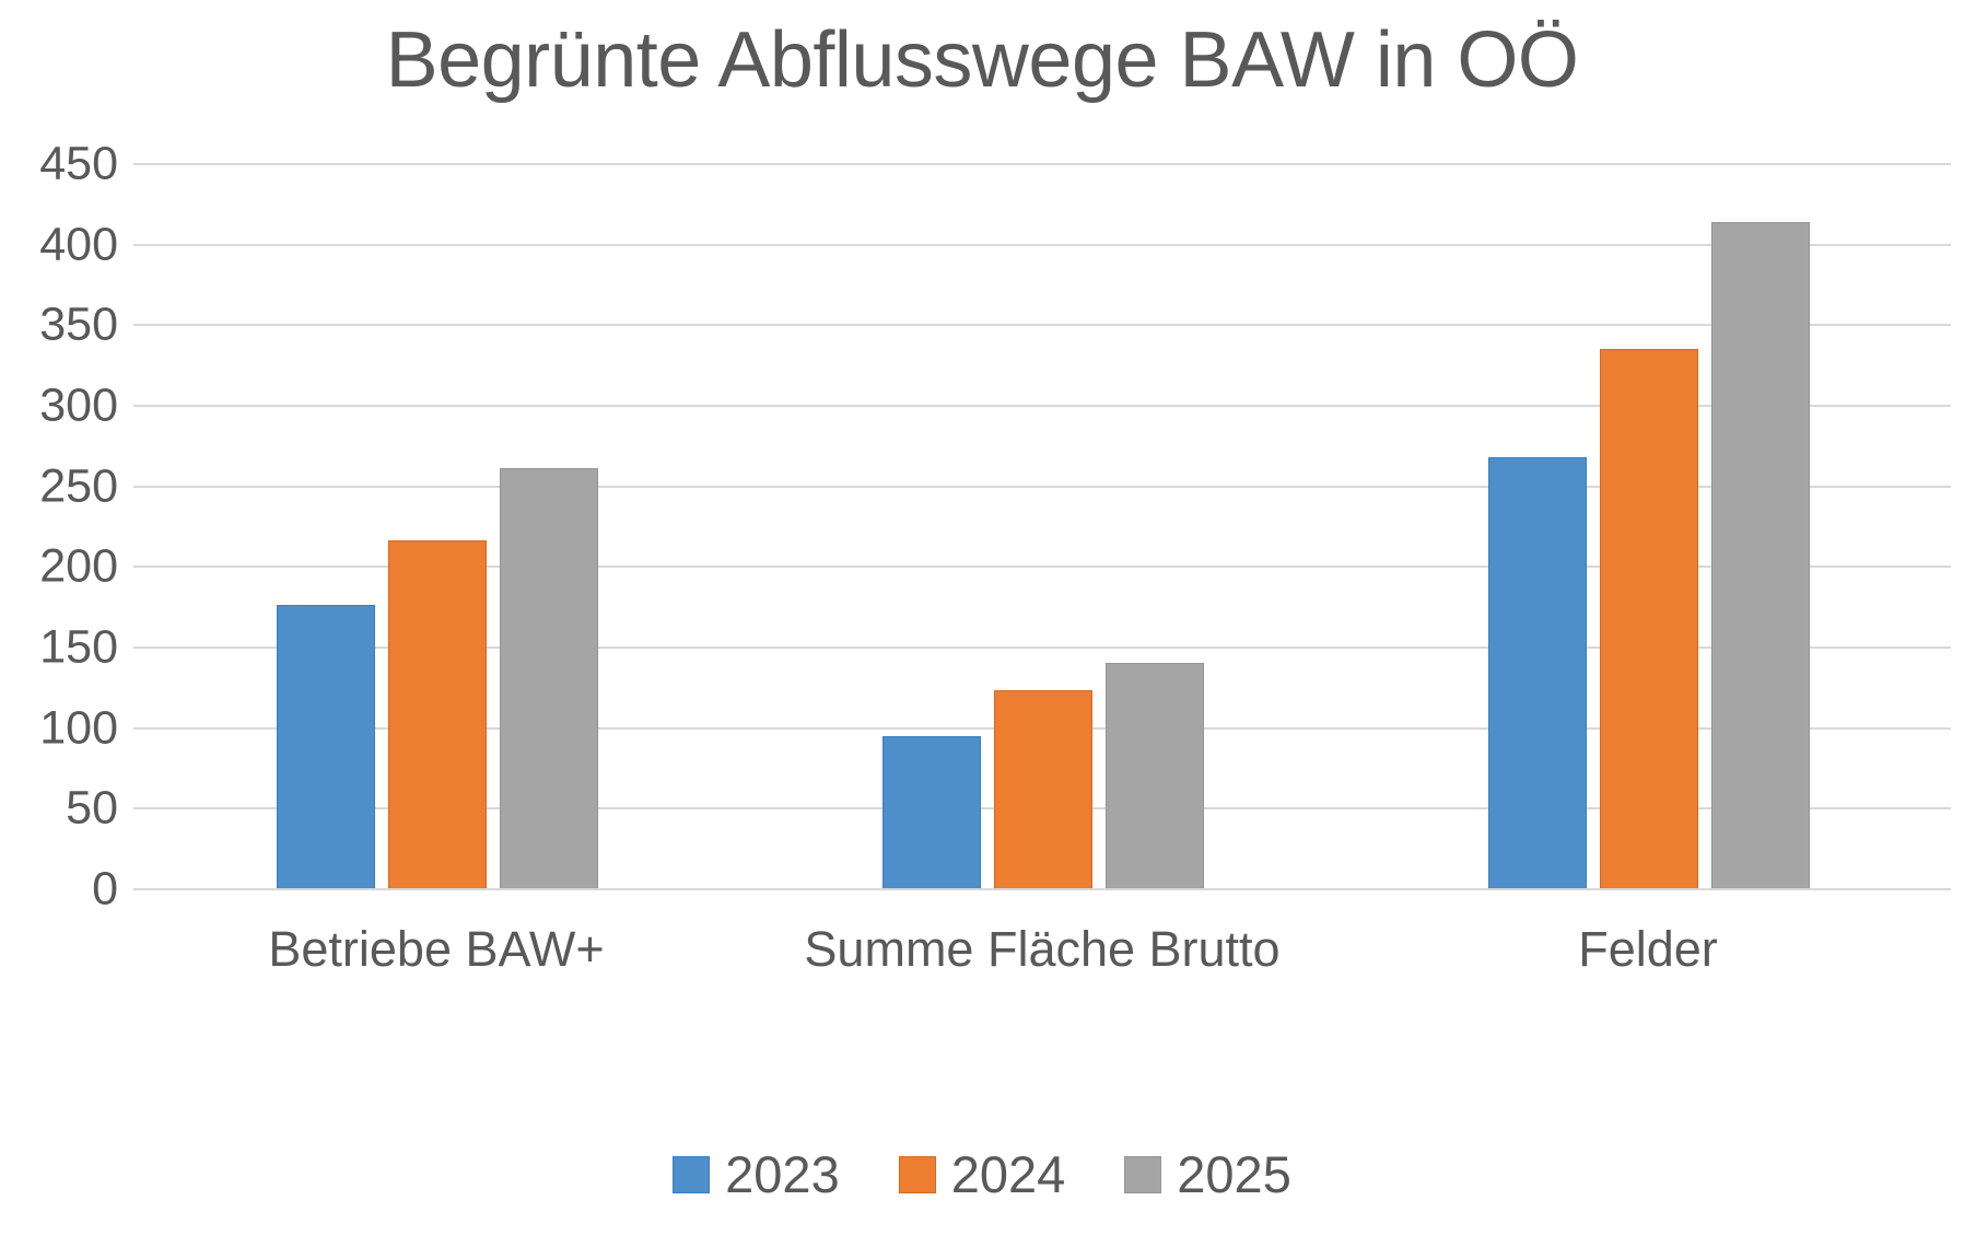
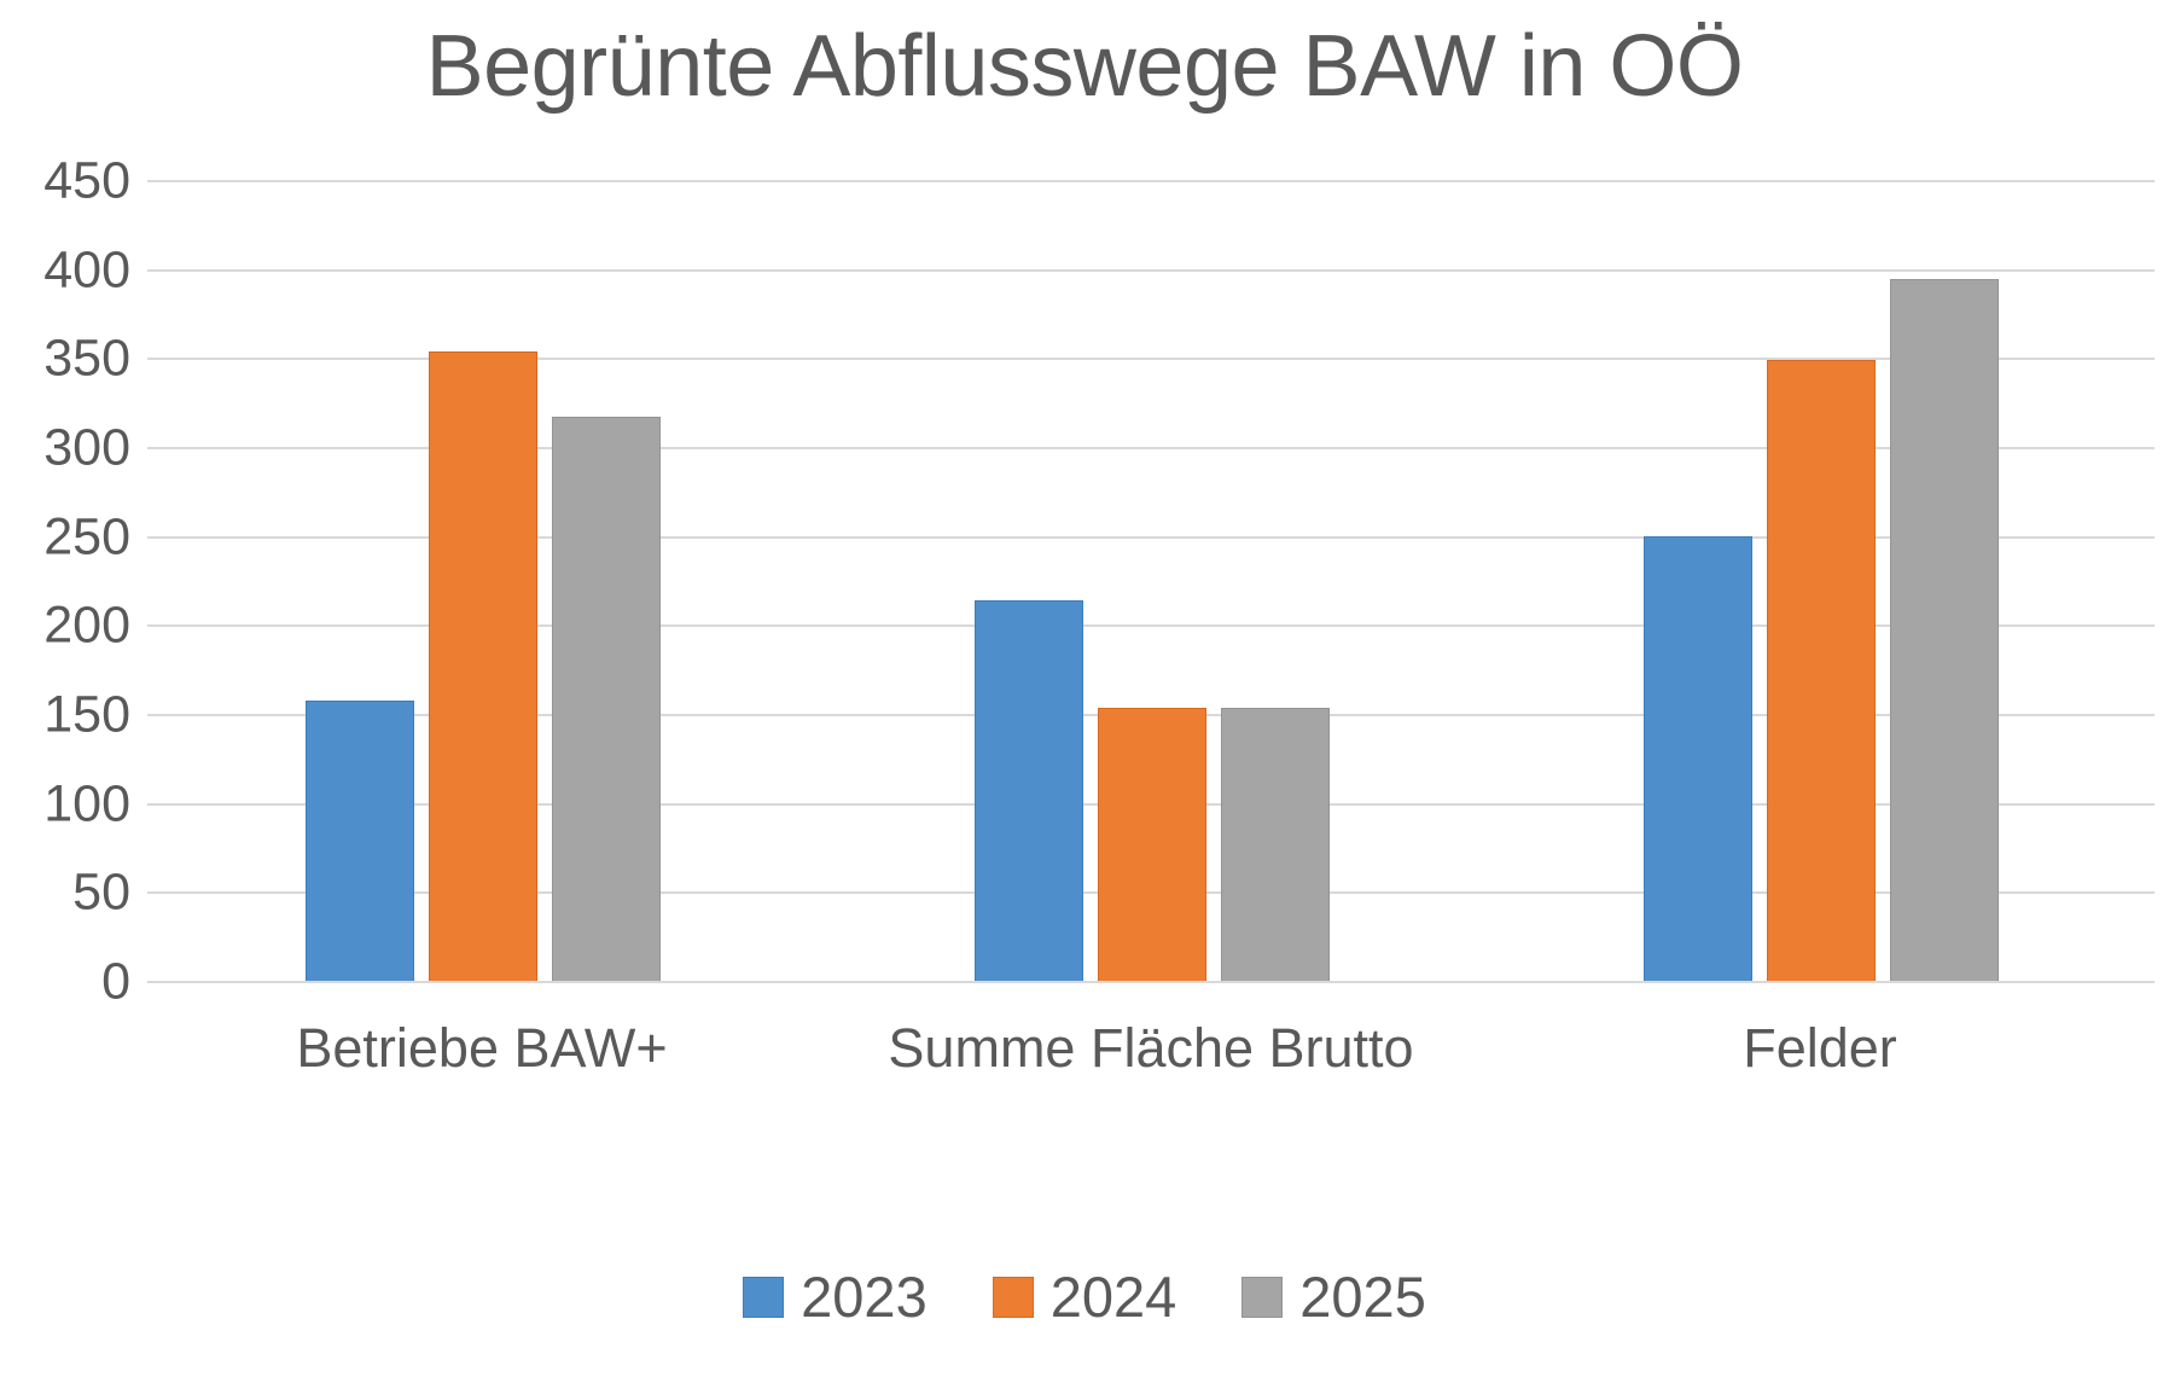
2023/Betriebe BAW+: 175 -> 157
2024/Betriebe BAW+: 215 -> 353
2025/Betriebe BAW+: 260 -> 316
2023/Summe Fläche Brutto: 94 -> 213
2024/Summe Fläche Brutto: 122 -> 153
2025/Summe Fläche Brutto: 139 -> 153
2023/Felder: 267 -> 249
2024/Felder: 334 -> 348
2025/Felder: 413 -> 394
